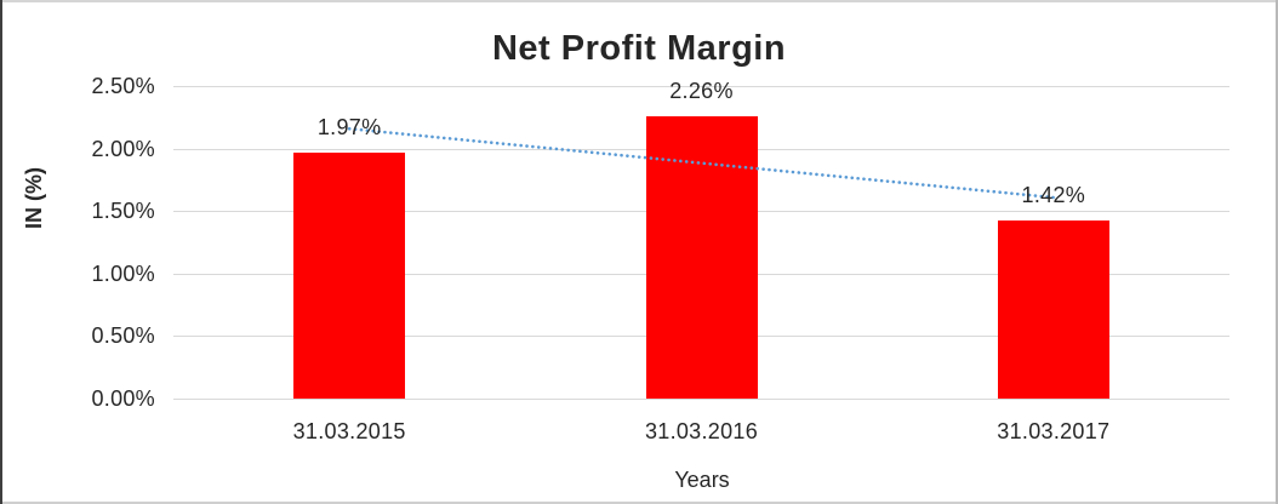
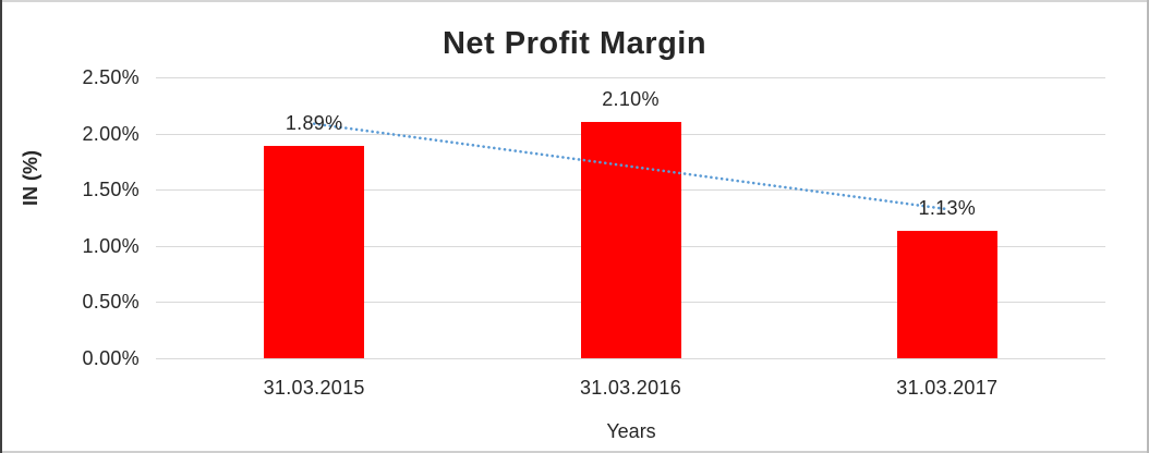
31.03.2015: 1.97% -> 1.89%
31.03.2016: 2.26% -> 2.10%
31.03.2017: 1.42% -> 1.13%
